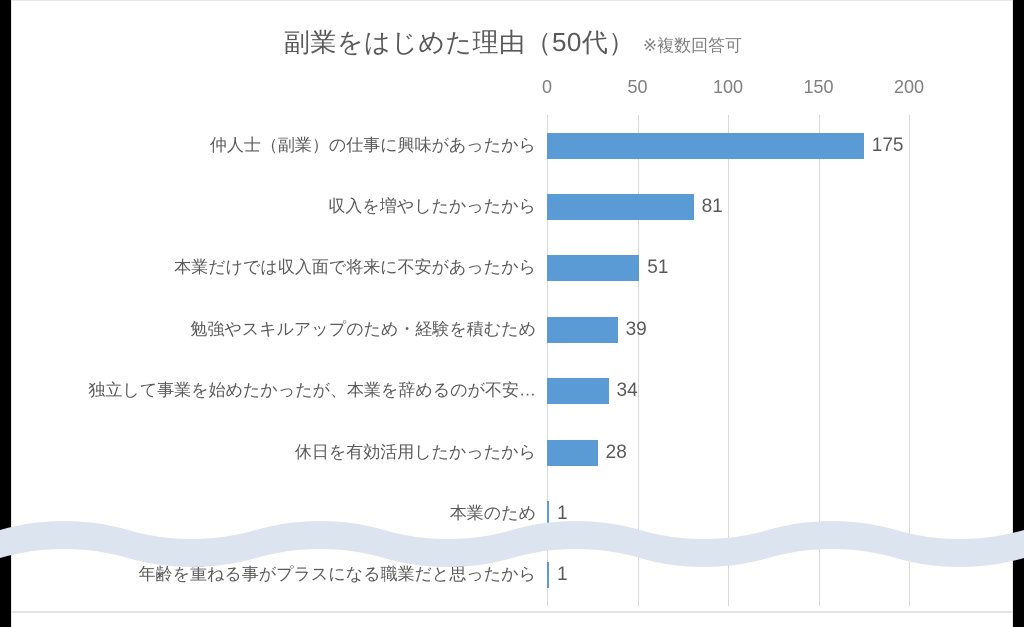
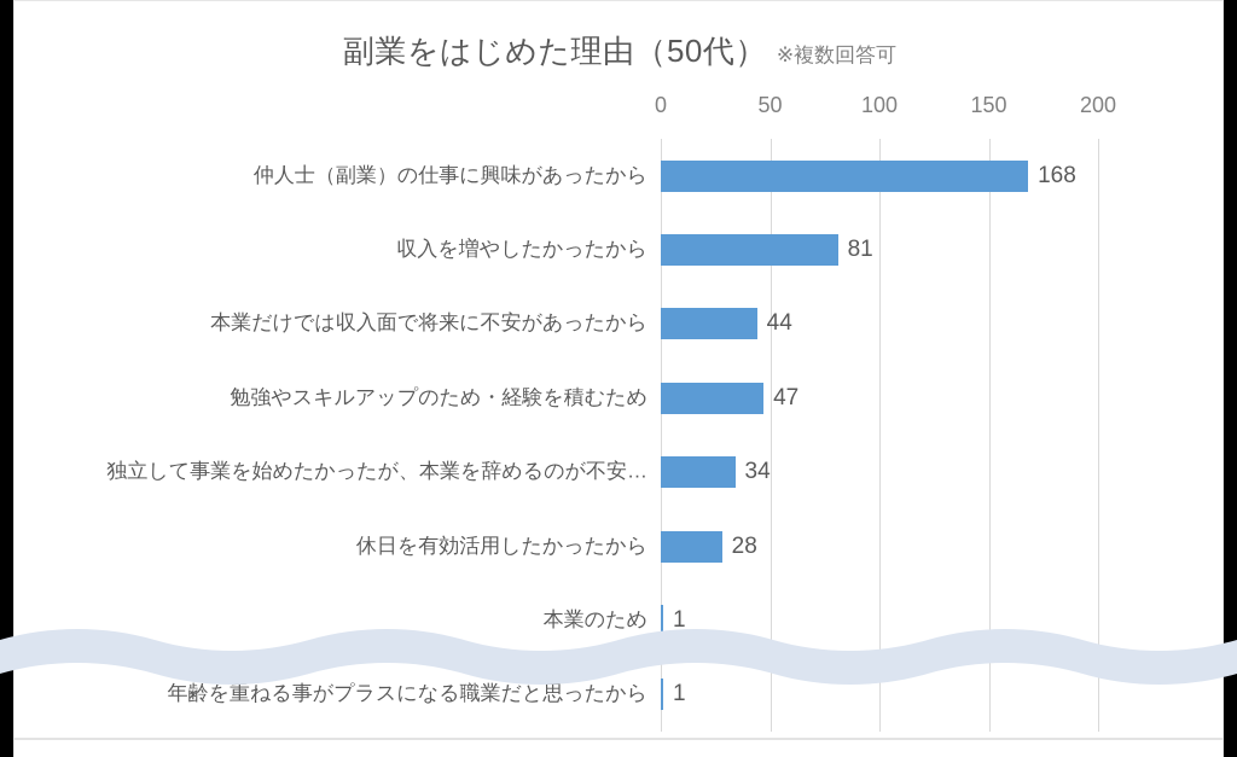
仲人士（副業）の仕事に興味があったから: 175 -> 168
本業だけでは収入面で将来に不安があったから: 51 -> 44
勉強やスキルアップのため・経験を積むため: 39 -> 47
